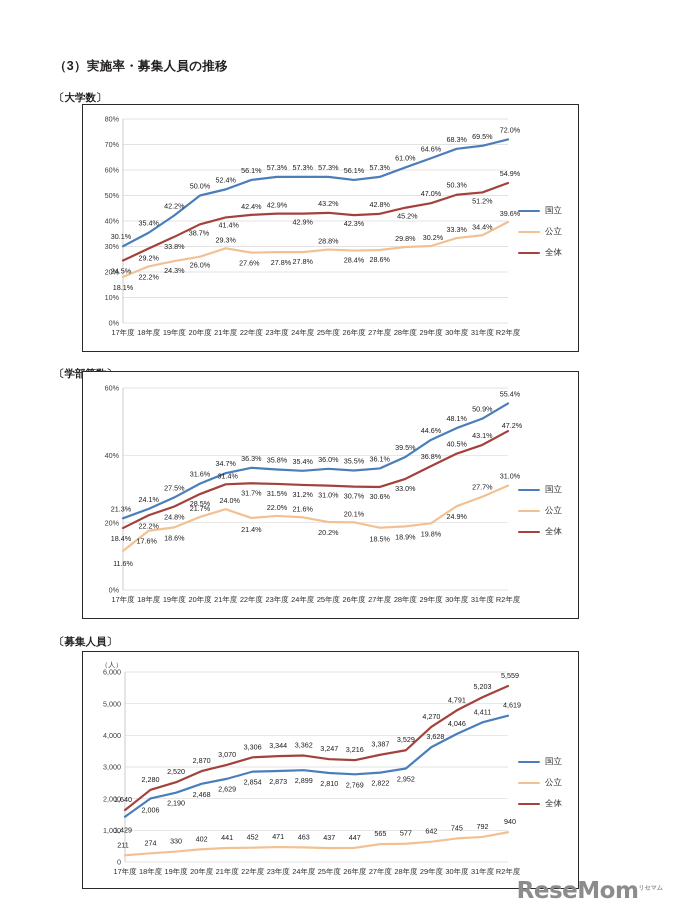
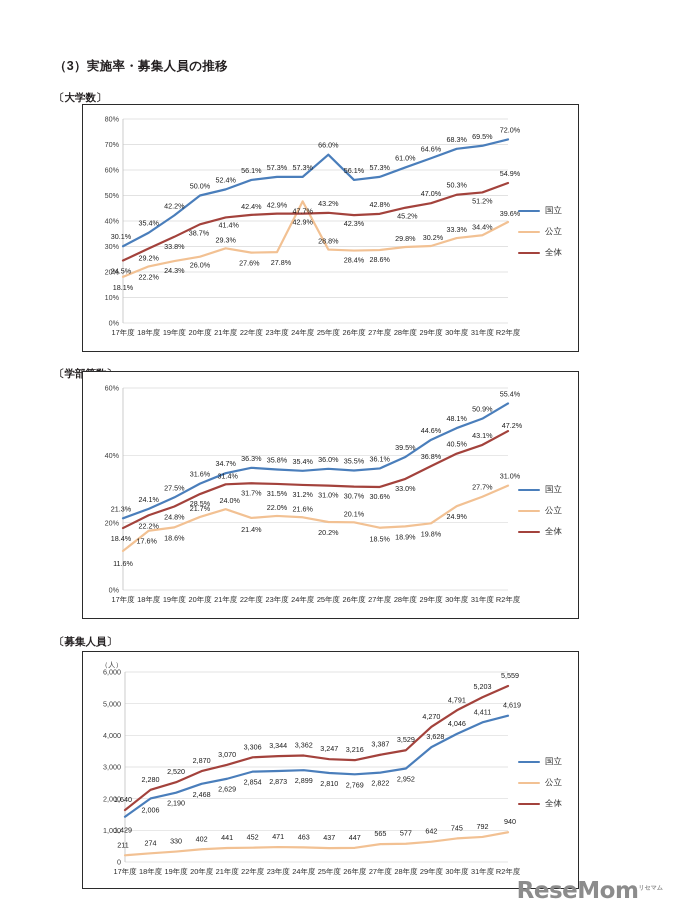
〔大学数〕/公立/24年度: 27.8% -> 47.7%
〔大学数〕/国立/25年度: 57.3% -> 66.0%
